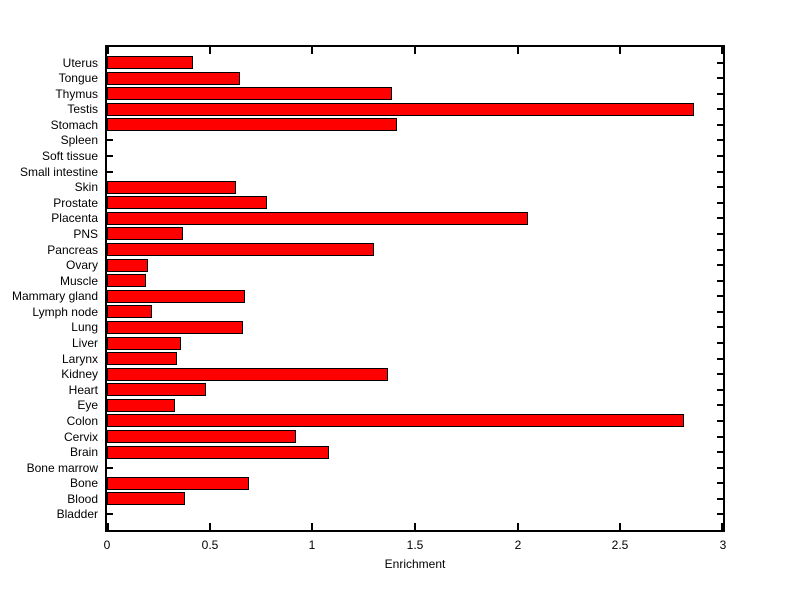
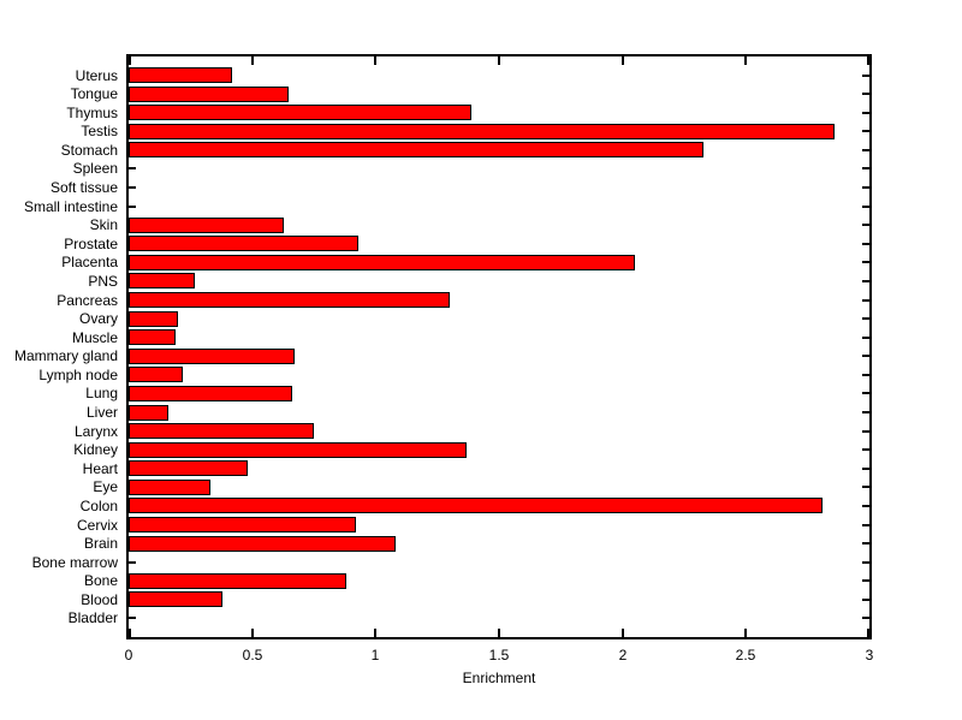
Stomach: 1.41 -> 2.33
Prostate: 0.78 -> 0.93
PNS: 0.37 -> 0.27
Liver: 0.36 -> 0.16
Larynx: 0.34 -> 0.75
Bone: 0.69 -> 0.88
